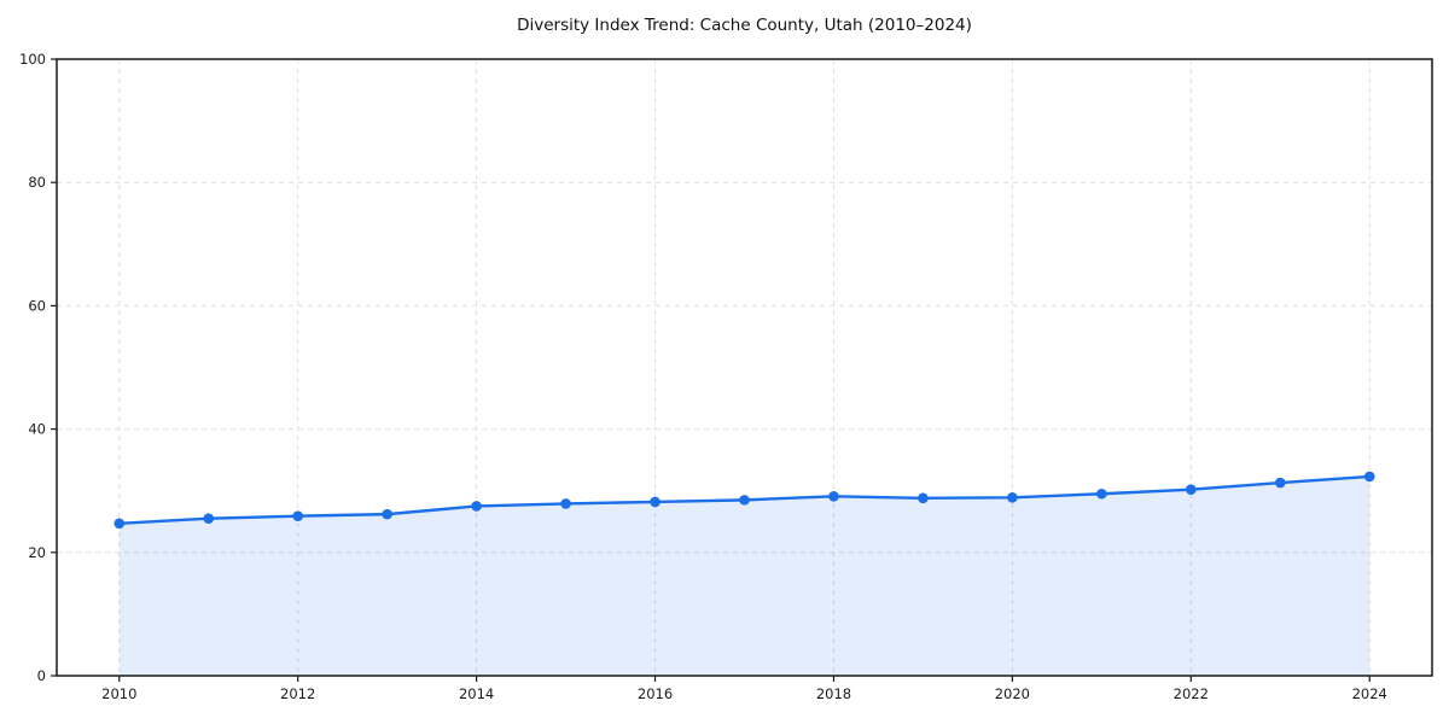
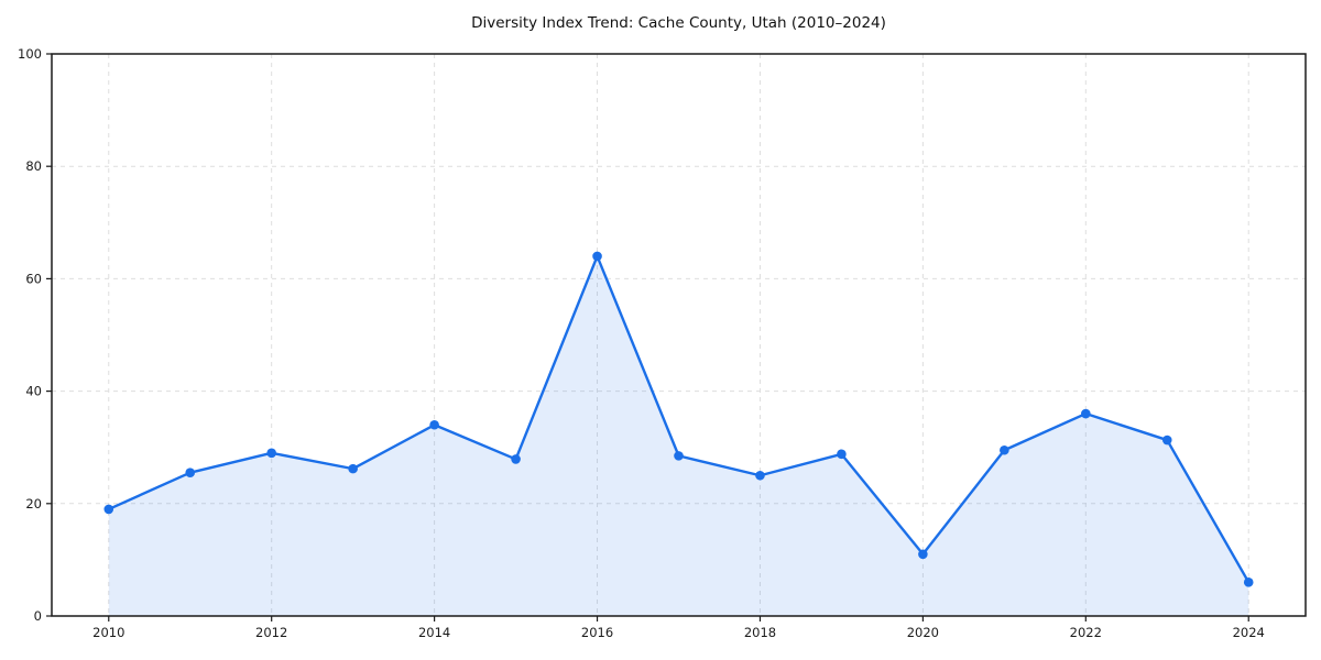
2010: 25 -> 19
2012: 26 -> 29
2014: 28 -> 34
2016: 28 -> 64
2018: 29 -> 25
2020: 29 -> 11
2022: 30 -> 36
2024: 32 -> 6
